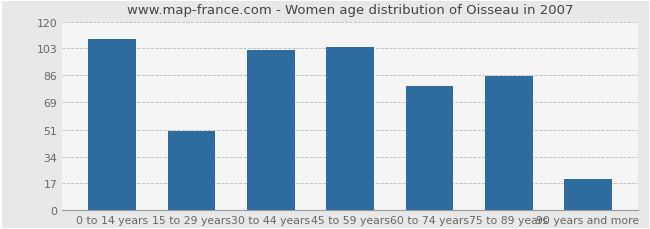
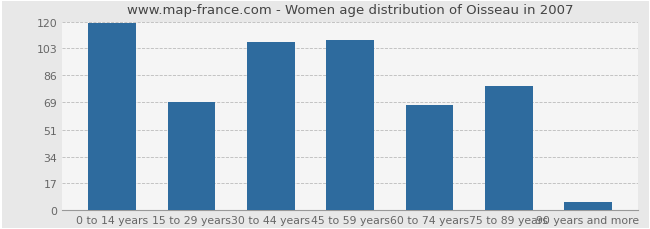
0 to 14 years: 109 -> 119
15 to 29 years: 50 -> 69
30 to 44 years: 102 -> 107
45 to 59 years: 104 -> 108
60 to 74 years: 79 -> 67
75 to 89 years: 85 -> 79
90 years and more: 20 -> 5
